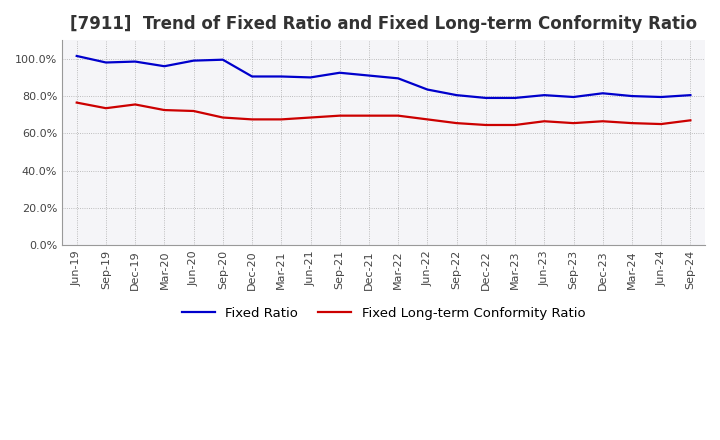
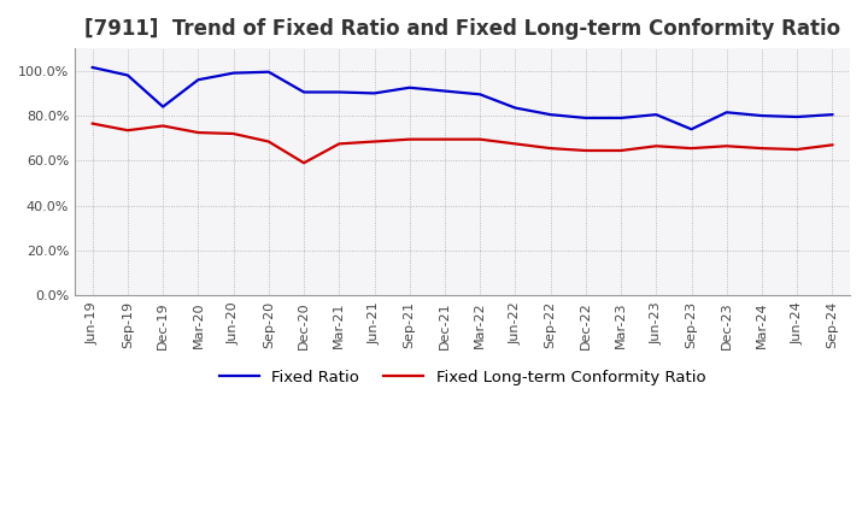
Fixed Ratio/Dec-19: 98% -> 84%
Fixed Long-term Conformity Ratio/Dec-20: 68% -> 59%
Fixed Ratio/Sep-23: 80% -> 74%
